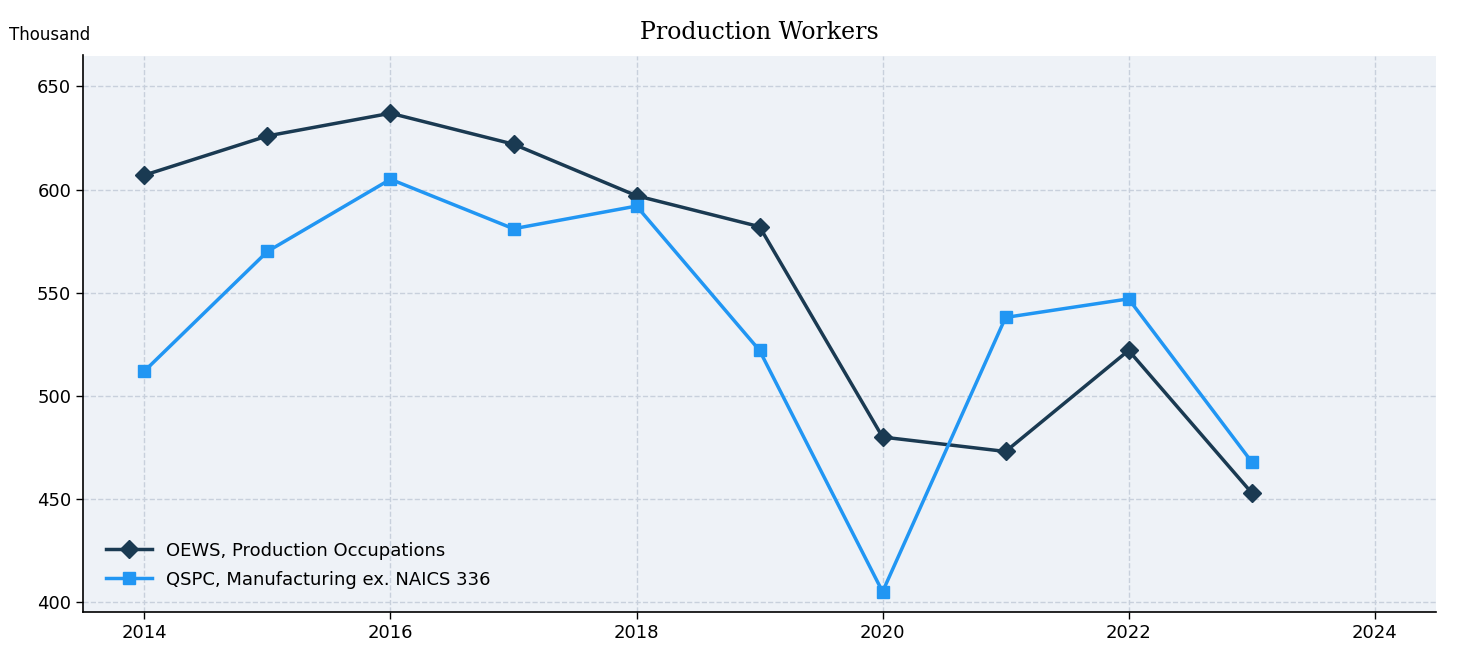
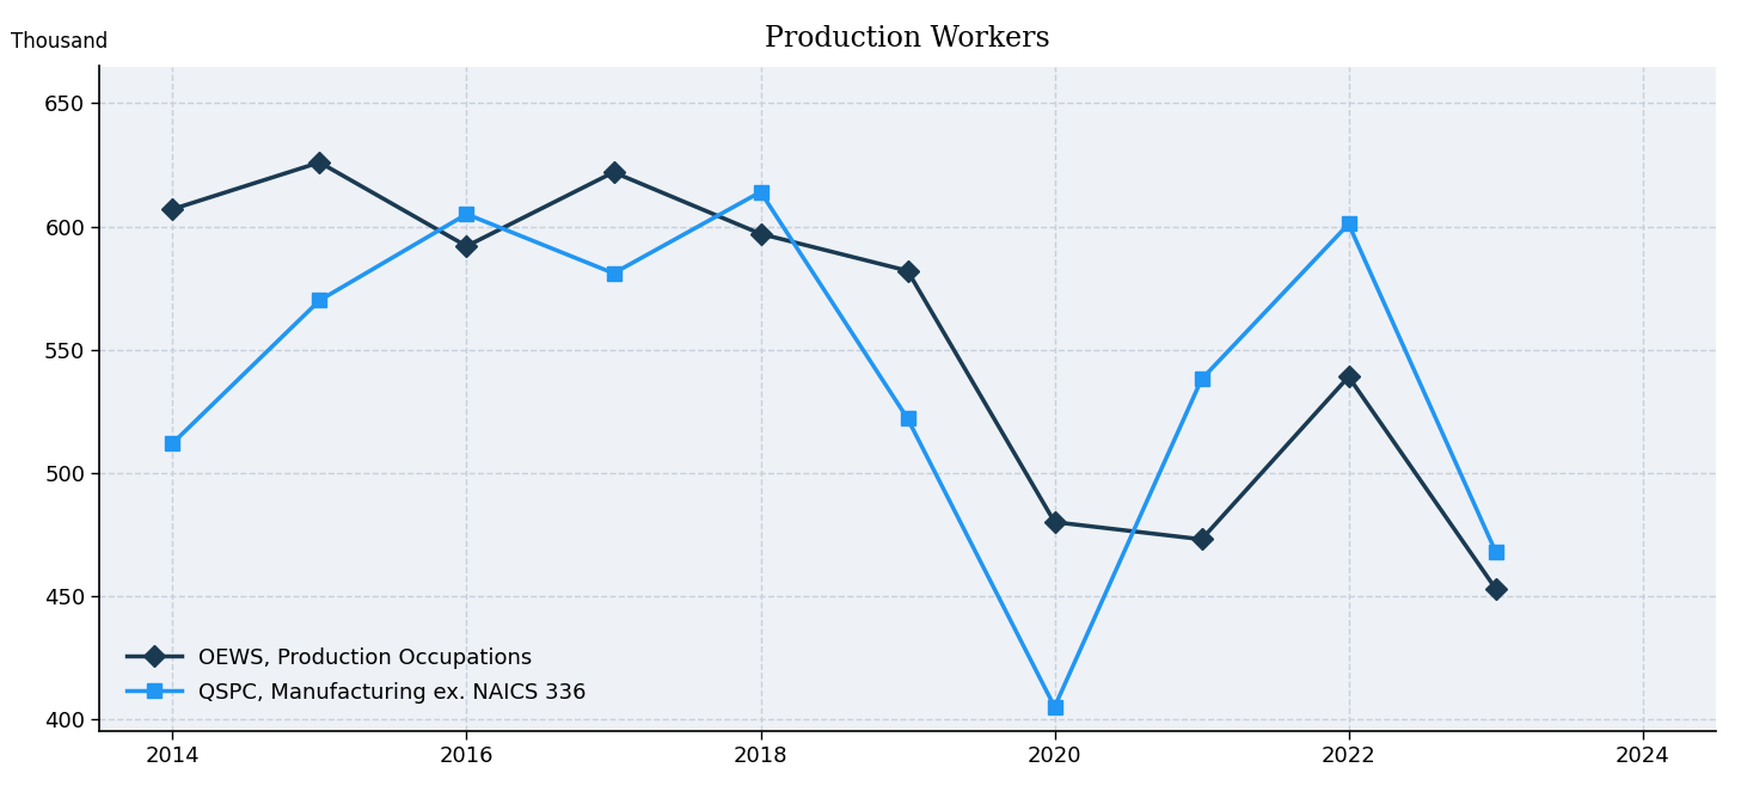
OEWS, Production Occupations/2016: 637 -> 592
QSPC, Manufacturing ex. NAICS 336/2018: 592 -> 614
OEWS, Production Occupations/2022: 522 -> 539
QSPC, Manufacturing ex. NAICS 336/2022: 547 -> 601
